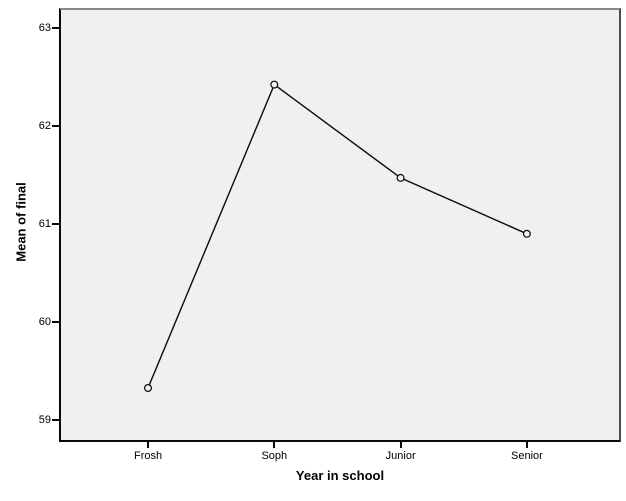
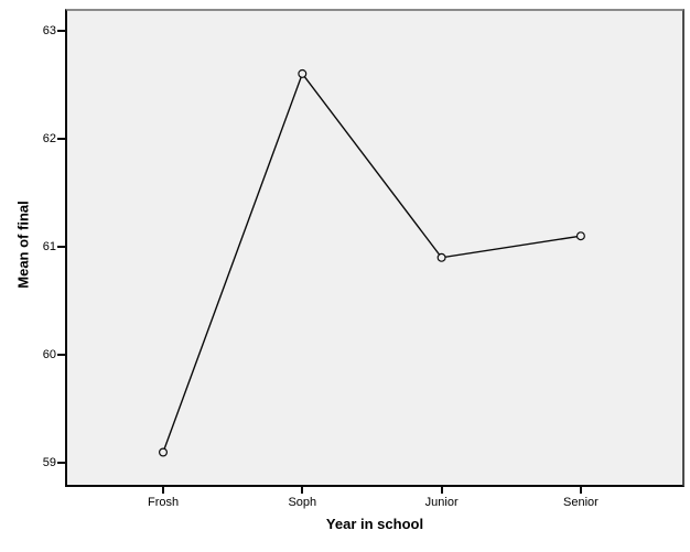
Frosh: 59.3 -> 59.1
Soph: 62.4 -> 62.6
Junior: 61.5 -> 60.9
Senior: 60.9 -> 61.1
